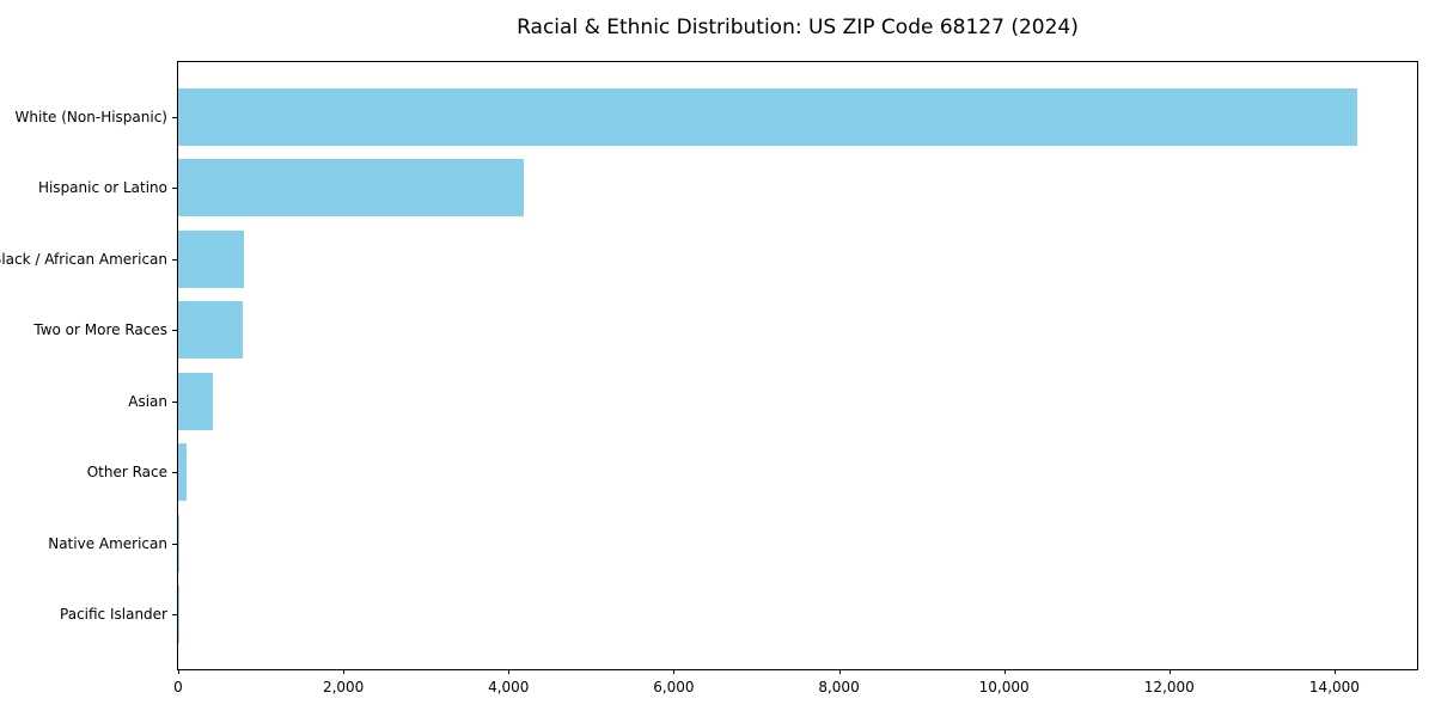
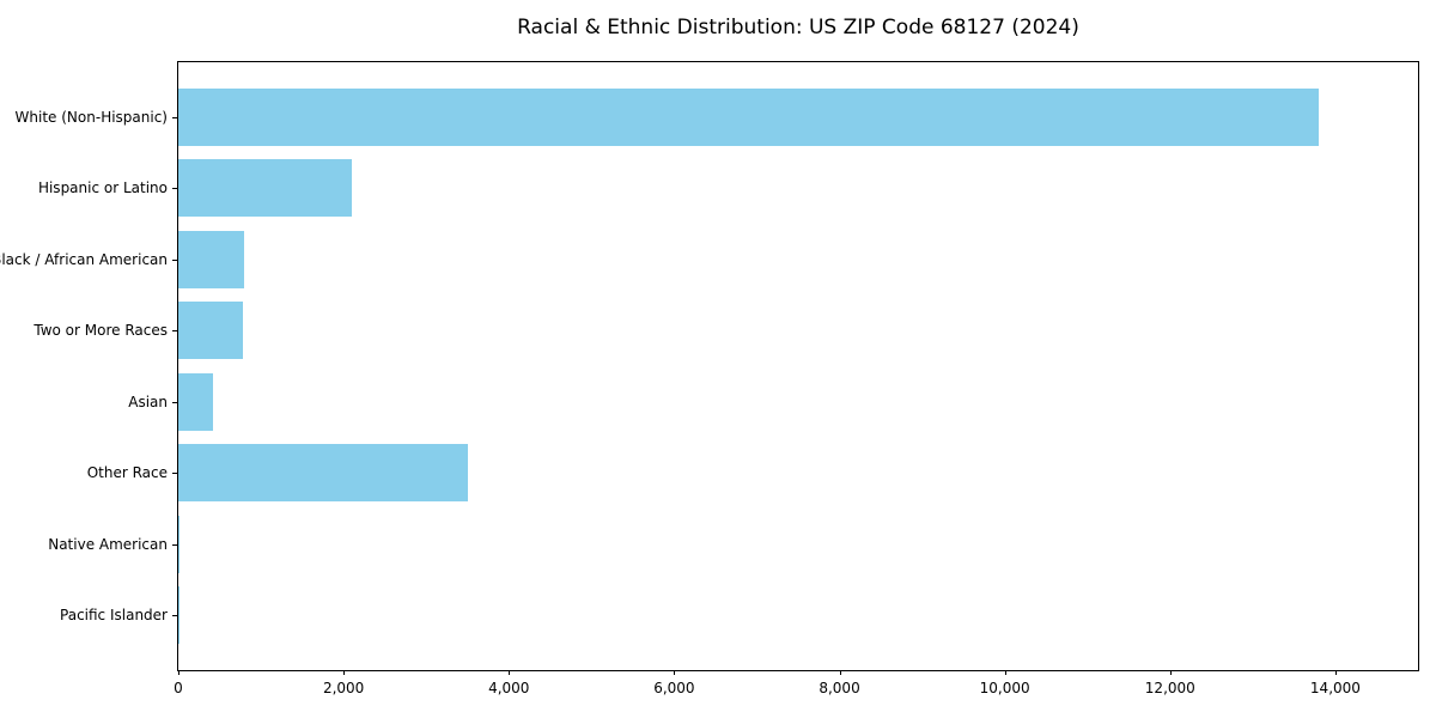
White (Non-Hispanic): 14300 -> 13800
Hispanic or Latino: 4200 -> 2100
Other Race: 100 -> 3500
